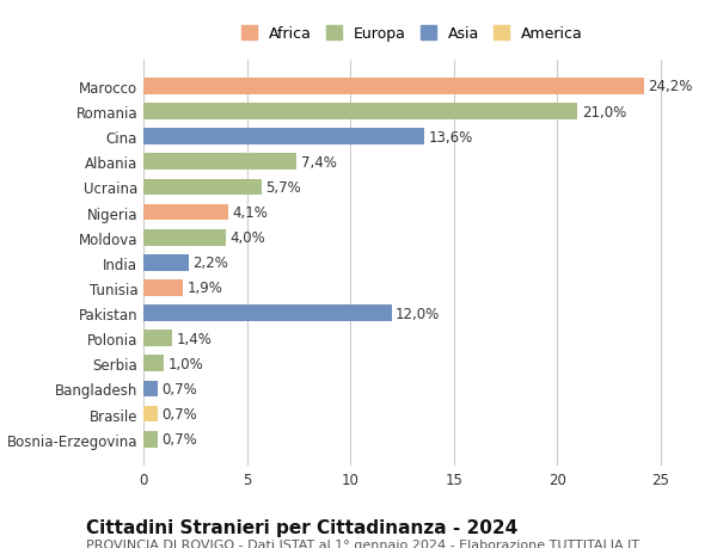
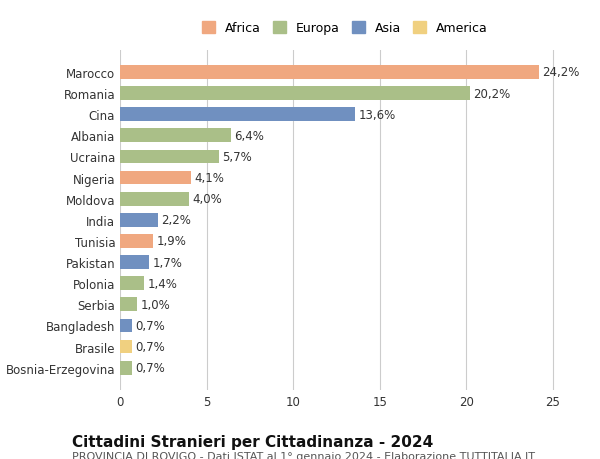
Romania: 21,0% -> 20,2%
Albania: 7,4% -> 6,4%
Pakistan: 12,0% -> 1,7%
